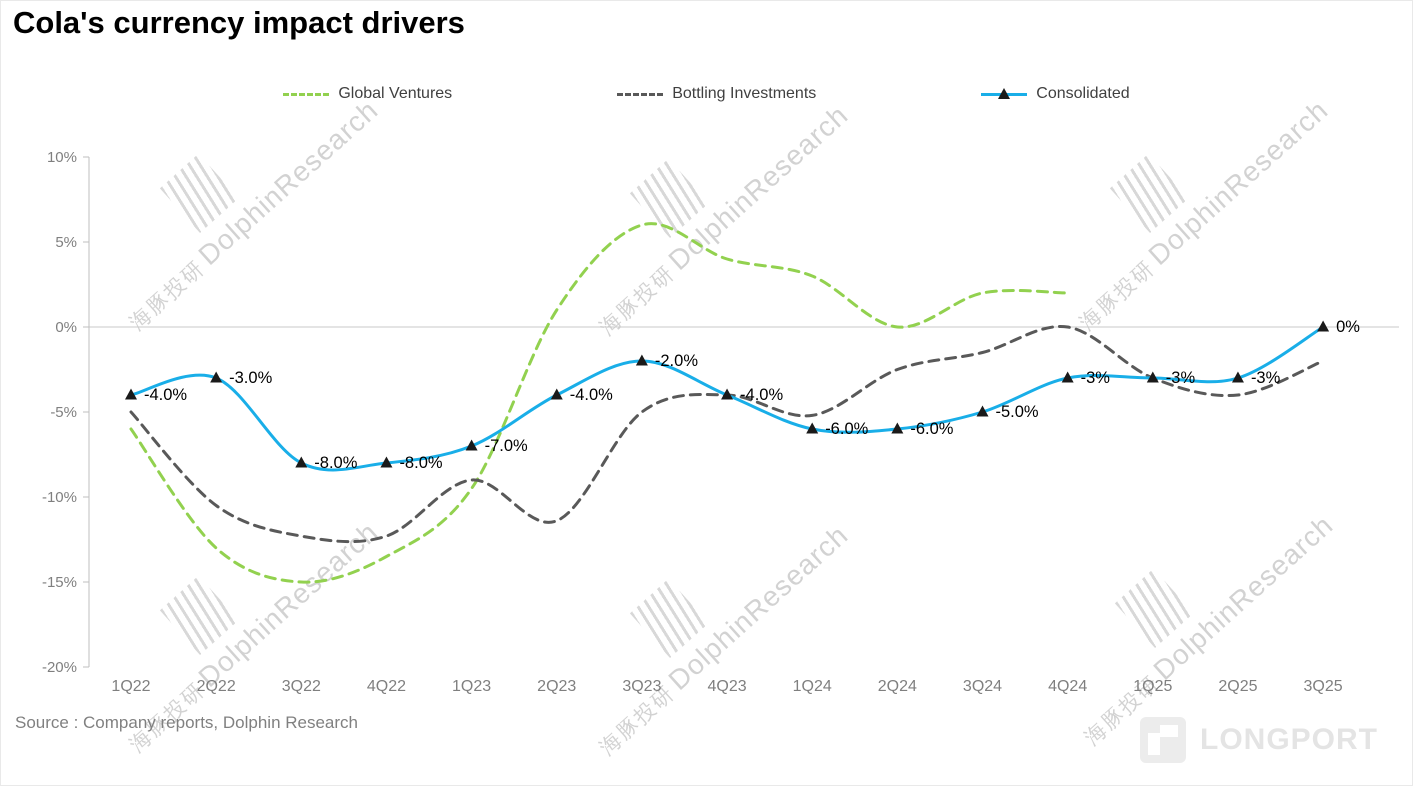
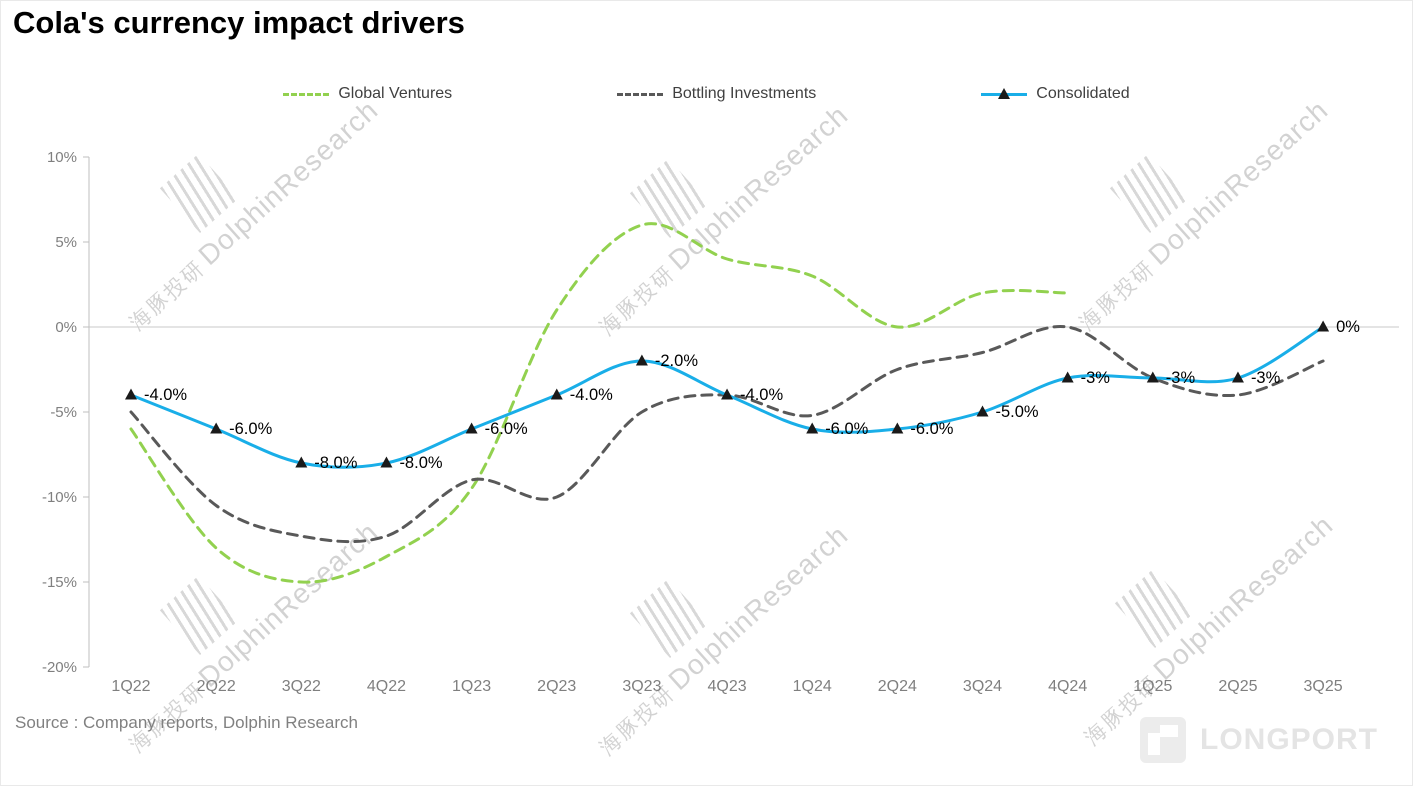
Consolidated/2Q22: -3.0% -> -6.0%
Consolidated/1Q23: -7.0% -> -6.0%
Bottling Investments/2Q23: -11.4% -> -10.0%
